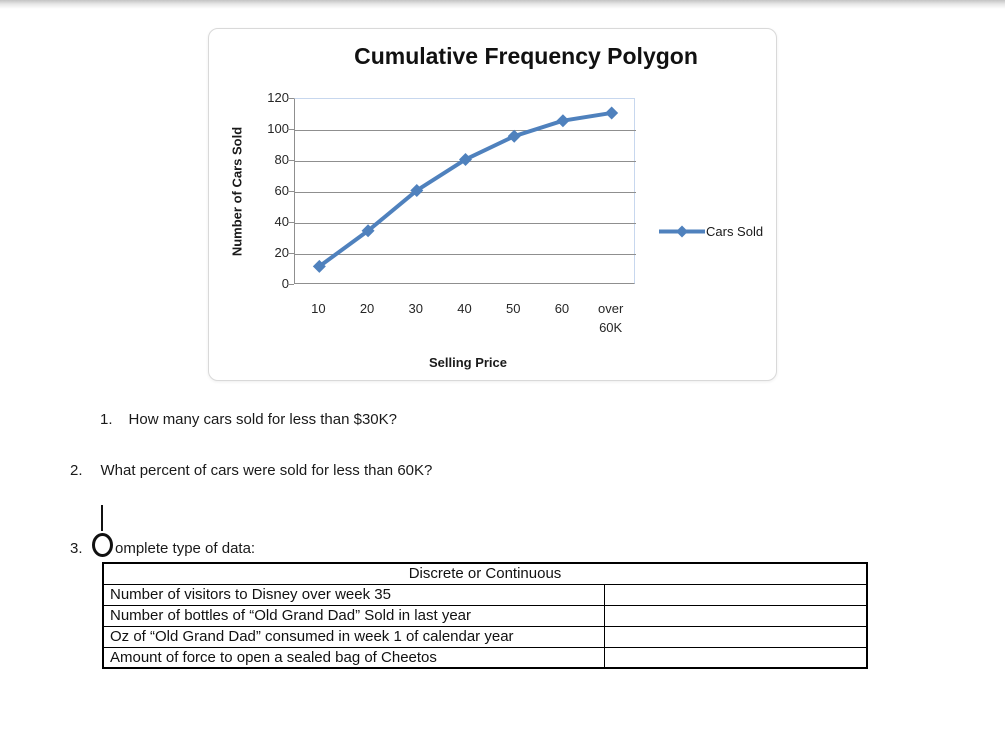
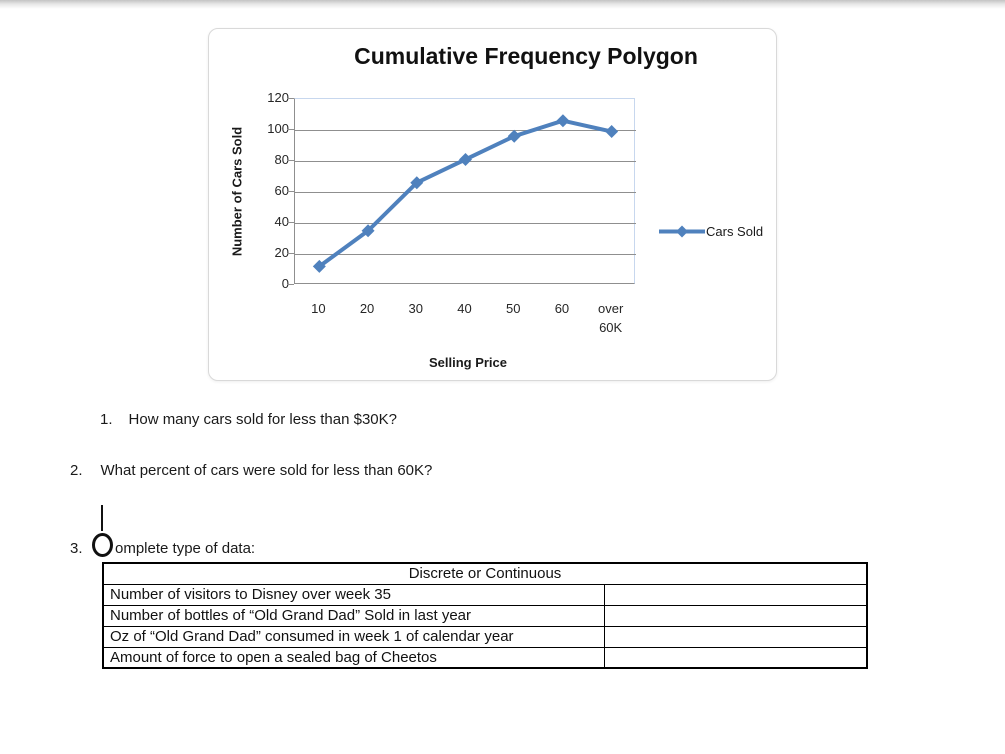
30: 61 -> 66
over 60K: 111 -> 99
